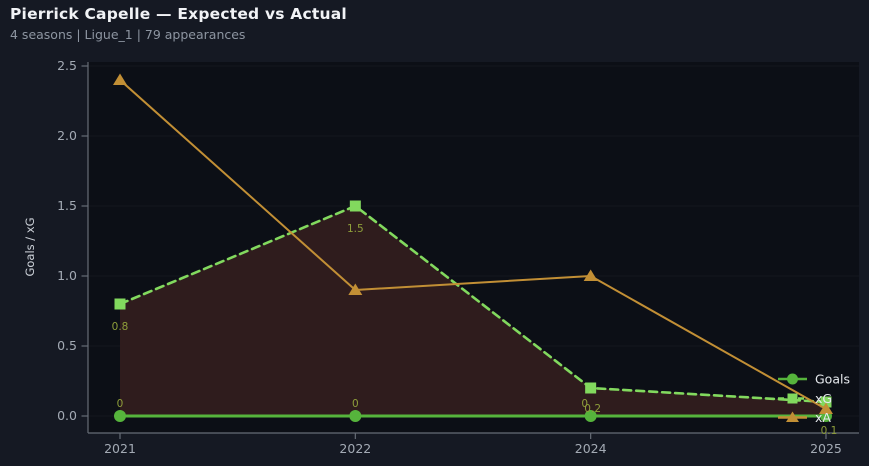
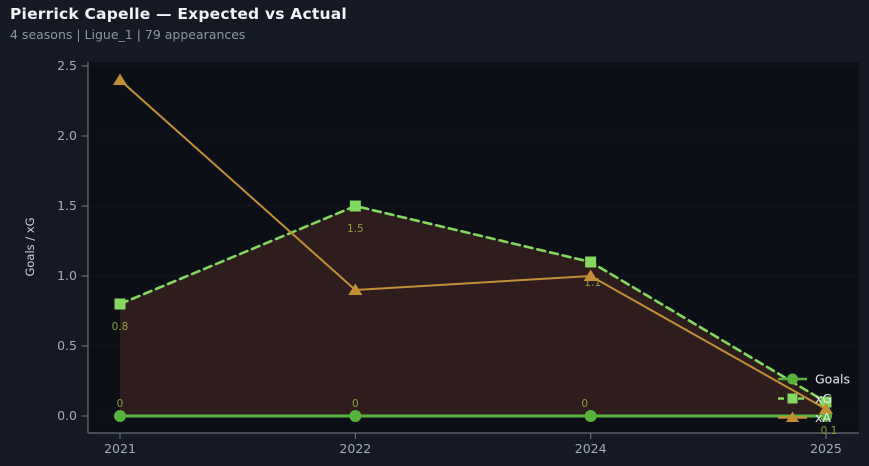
xG/2024: 0.2 -> 1.1
